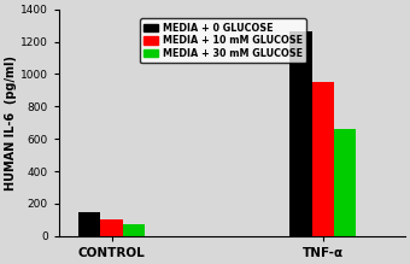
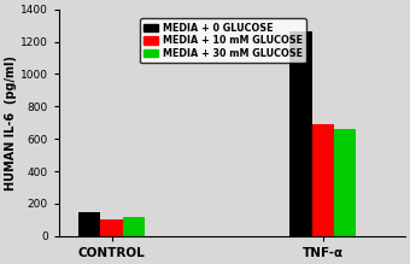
MEDIA + 30 mM GLUCOSE/CONTROL: 70 -> 120
MEDIA + 10 mM GLUCOSE/TNF-α: 950 -> 690
